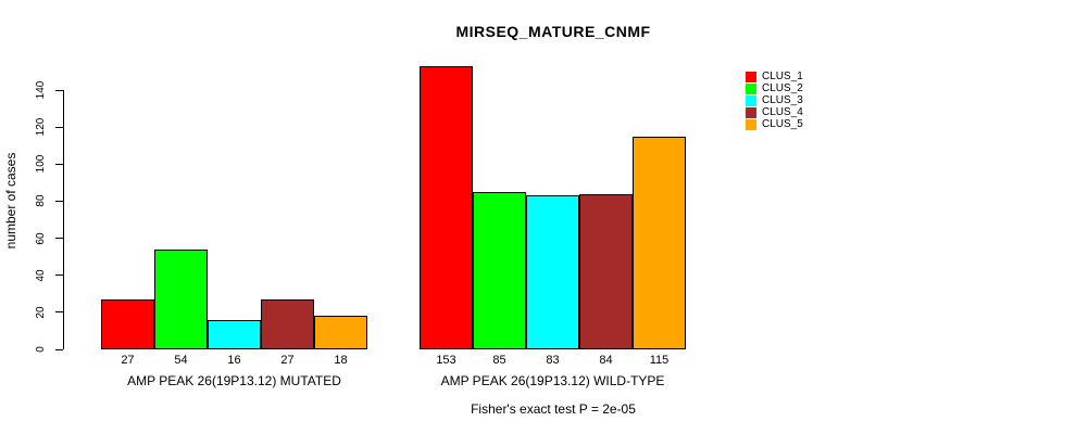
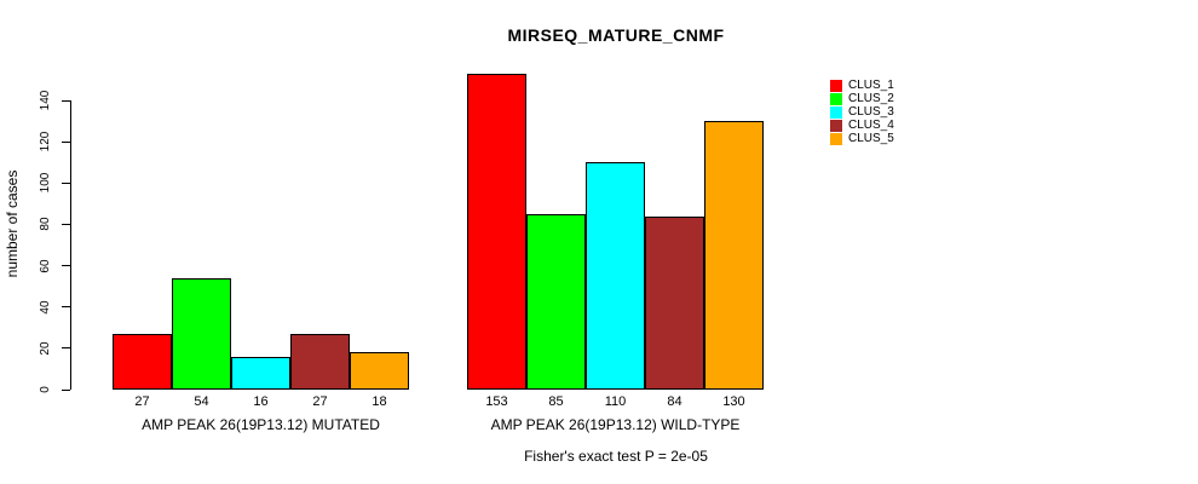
CLUS_3/AMP PEAK 26(19P13.12) WILD-TYPE: 83 -> 110
CLUS_5/AMP PEAK 26(19P13.12) WILD-TYPE: 115 -> 130
